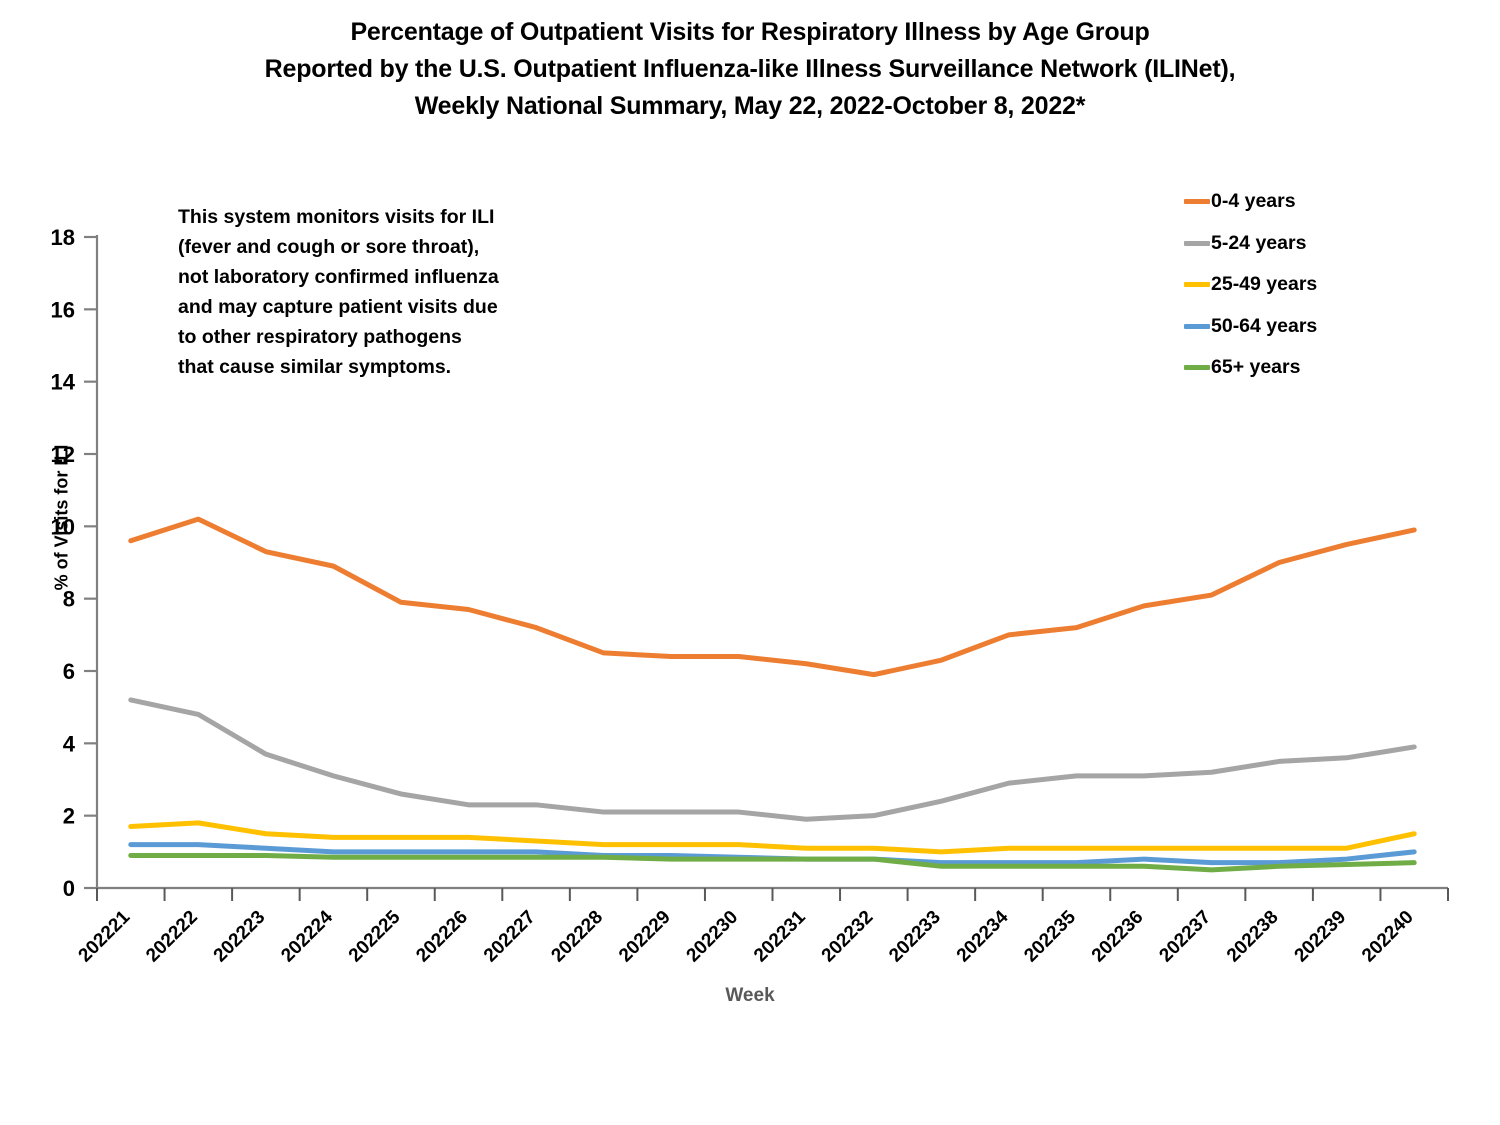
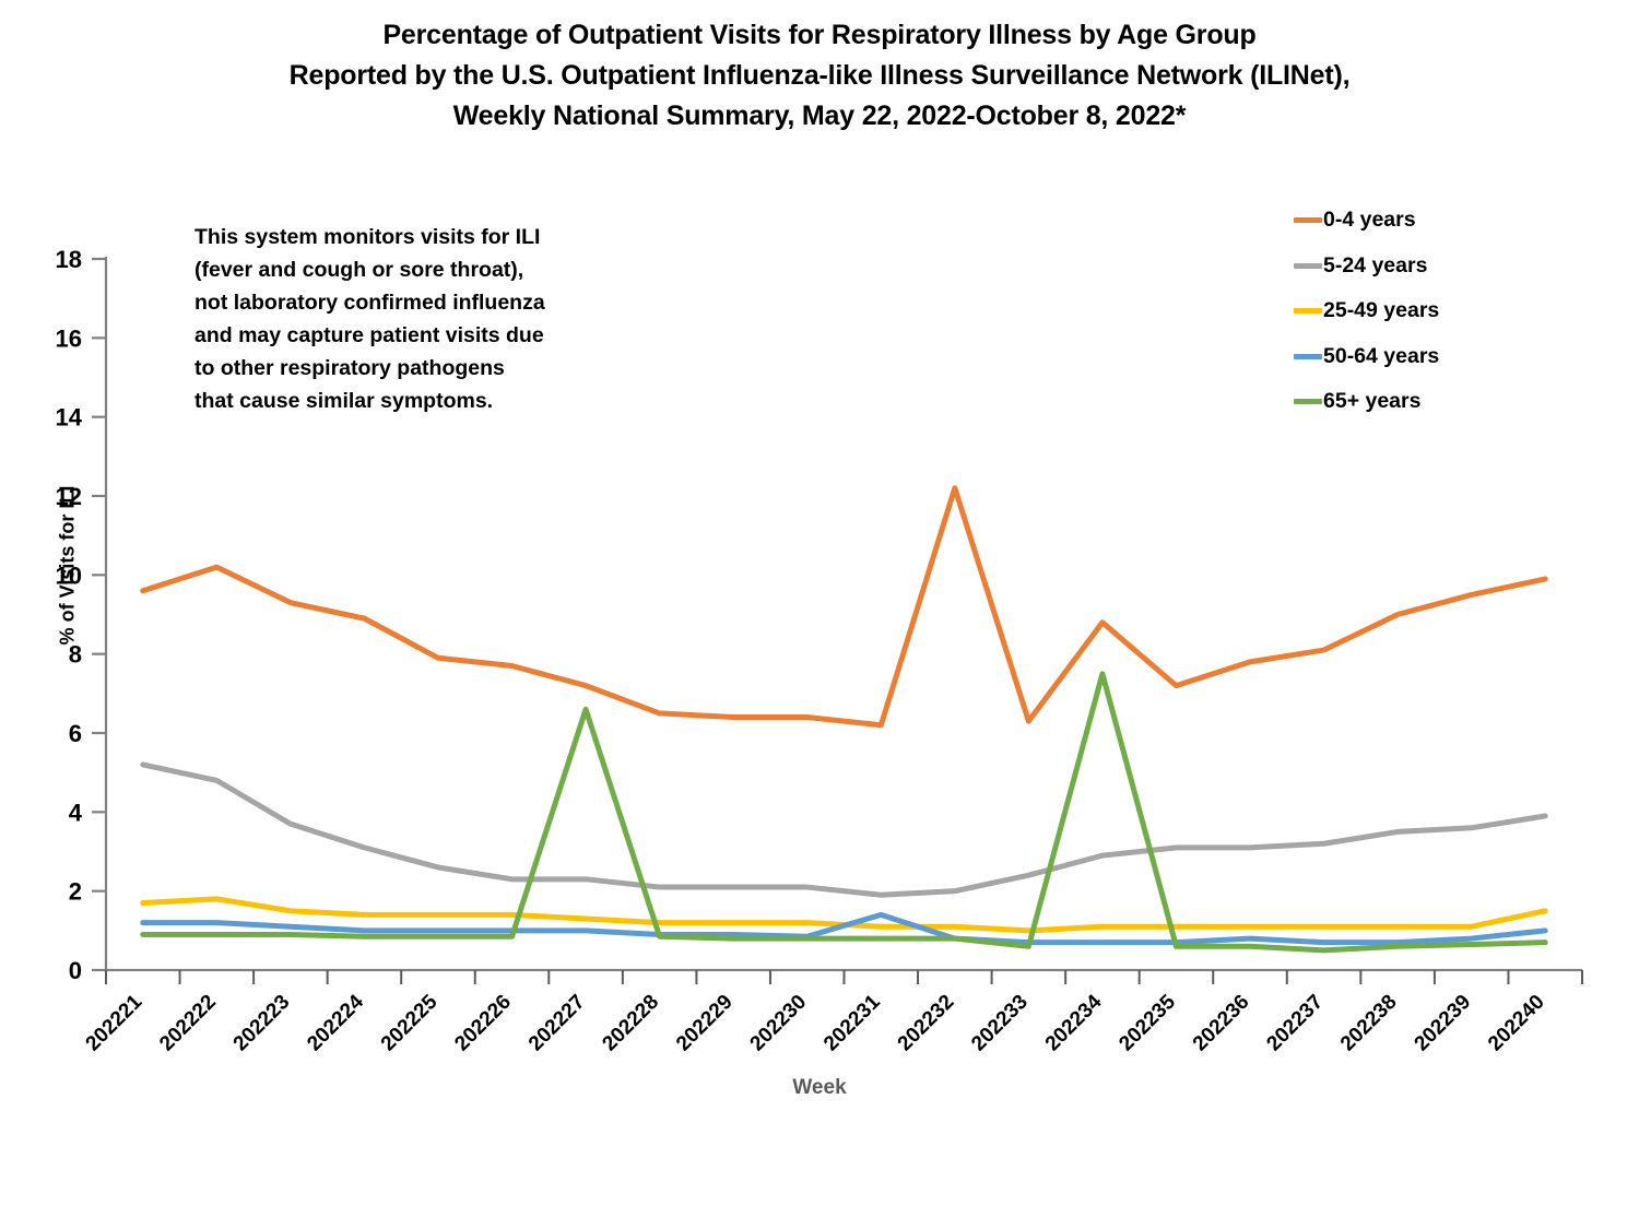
65+ years/202227: 0.8 -> 6.6
50-64 years/202231: 0.8 -> 1.4
0-4 years/202232: 5.9 -> 12.2
0-4 years/202234: 7.0 -> 8.8
65+ years/202234: 0.6 -> 7.5
